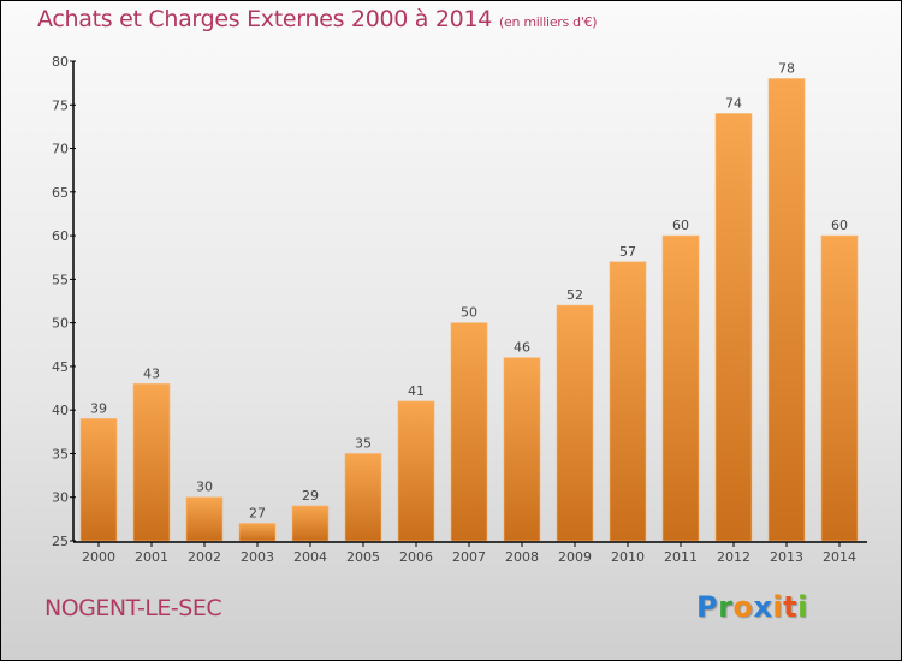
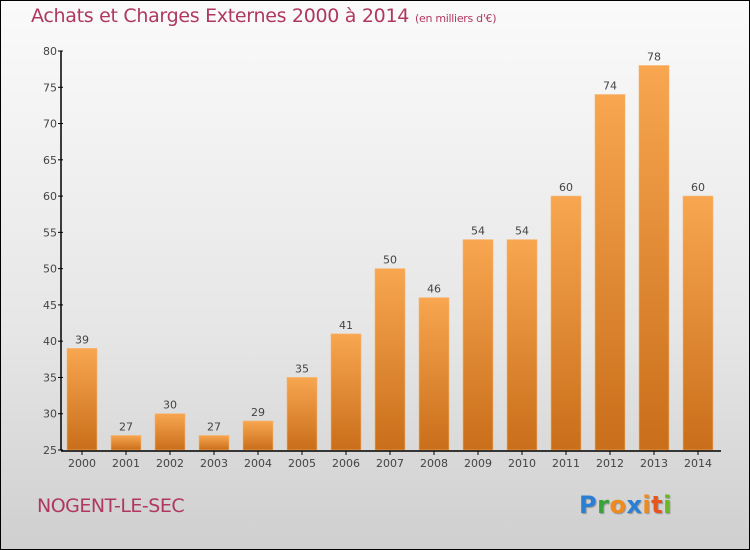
2001: 43 -> 27
2009: 52 -> 54
2010: 57 -> 54
